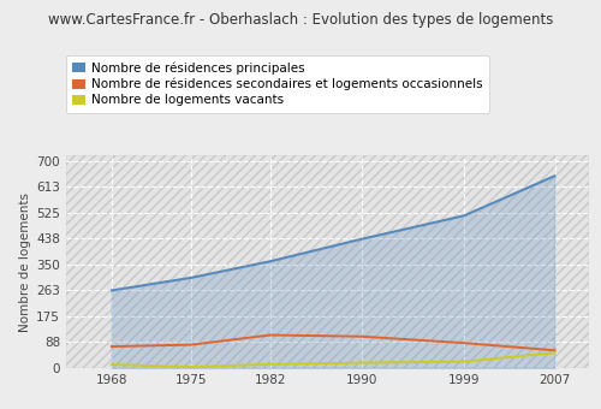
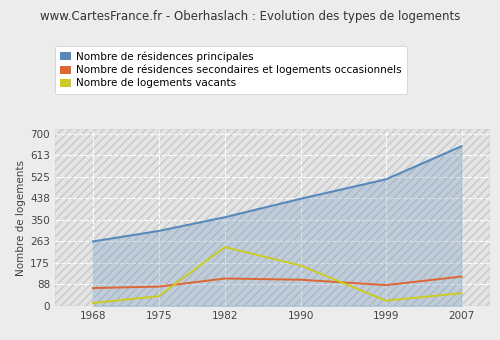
Nombre de logements vacants/1975: 4 -> 40
Nombre de logements vacants/1982: 13 -> 240
Nombre de logements vacants/1990: 18 -> 165
Nombre de résidences secondaires et logements occasionnels/2007: 60 -> 120
